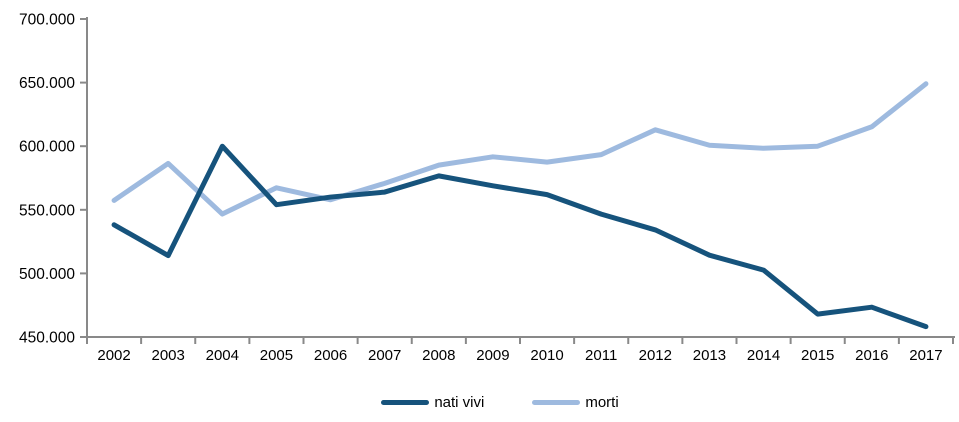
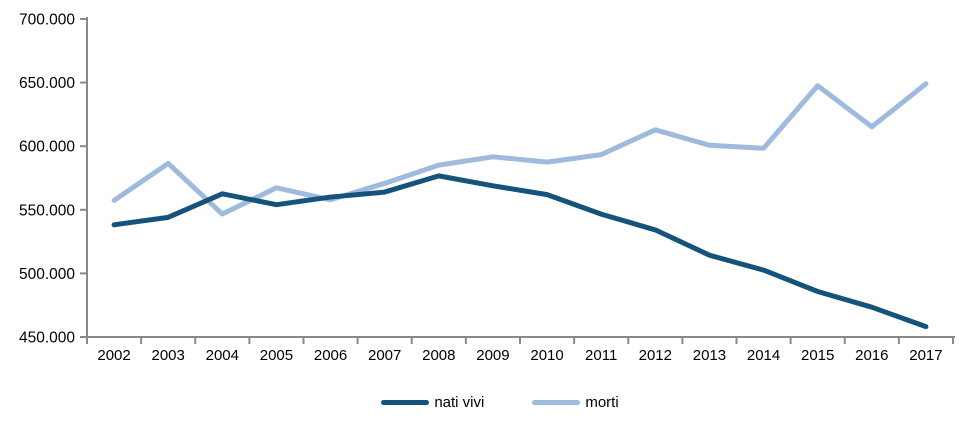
nati vivi/2003: 514000 -> 544000
nati vivi/2004: 600000 -> 563000
nati vivi/2015: 468000 -> 486000
morti/2015: 600000 -> 648000
